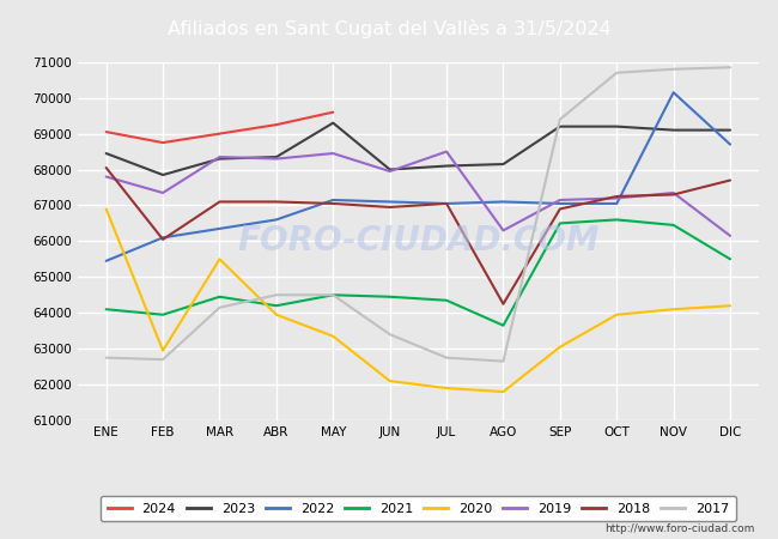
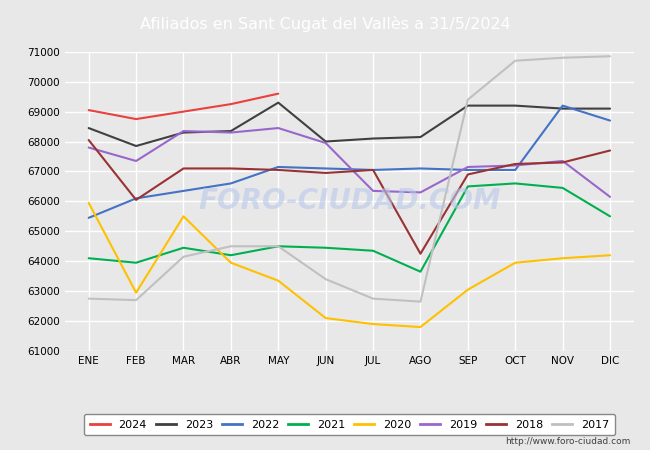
2020/ENE: 66900 -> 65950
2019/JUL: 68500 -> 66350
2022/NOV: 70150 -> 69200
